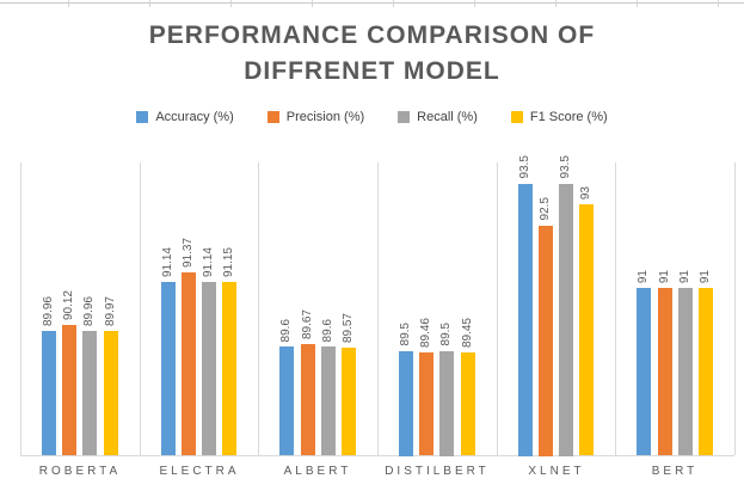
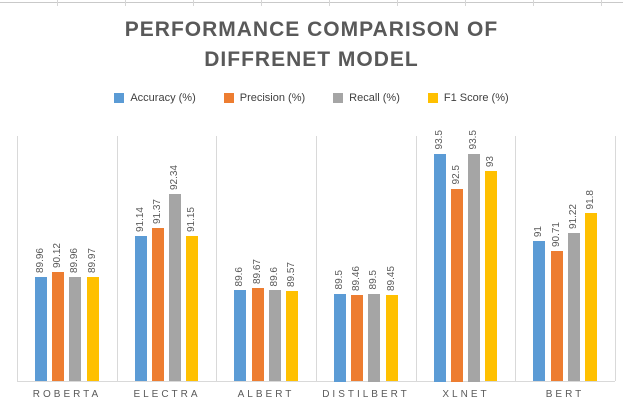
Recall (%)/ELECTRA: 91.14 -> 92.34
Precision (%)/BERT: 91 -> 90.71
Recall (%)/BERT: 91 -> 91.22
F1 Score (%)/BERT: 91 -> 91.8
